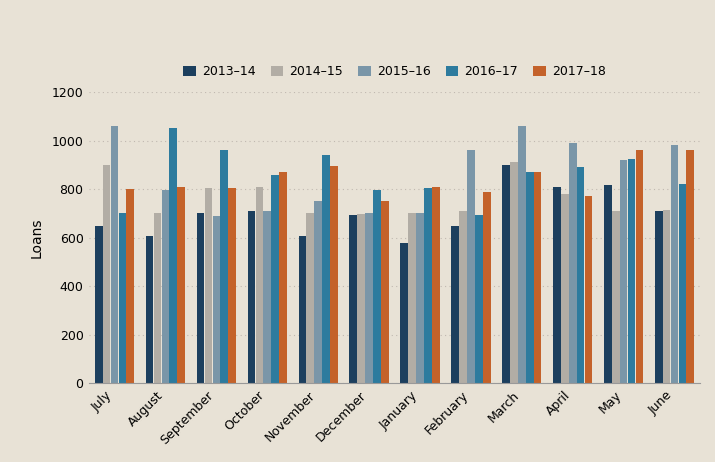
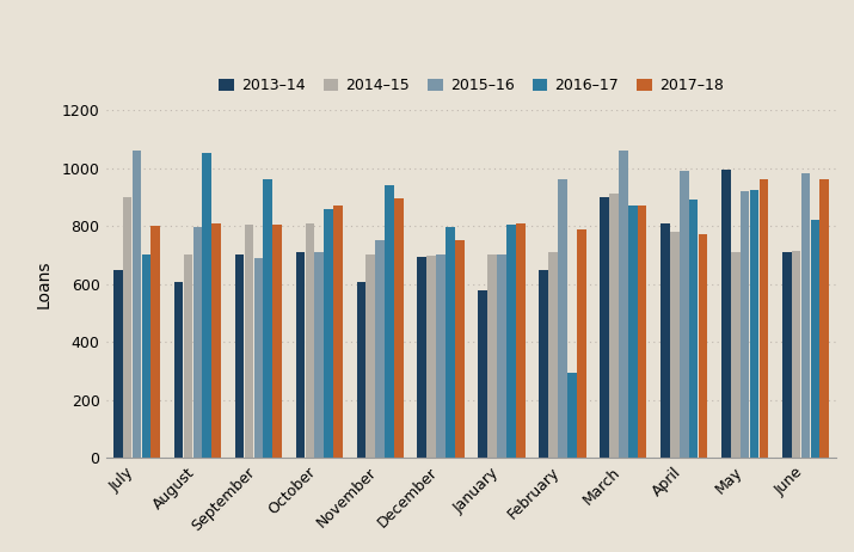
2016–17/February: 695 -> 295
2013–14/May: 815 -> 995
